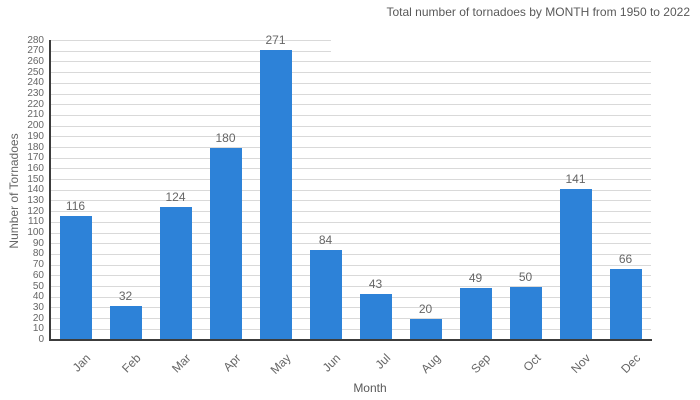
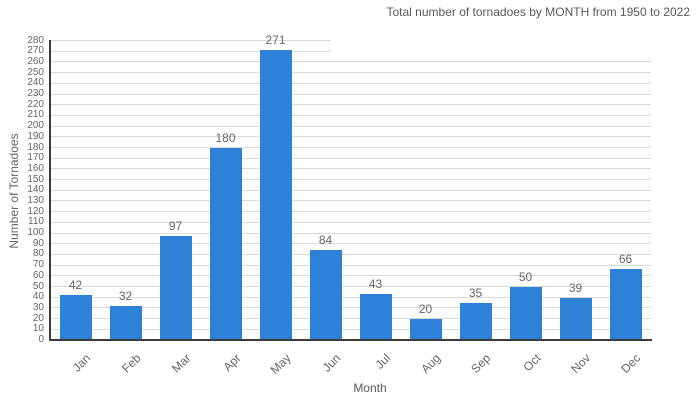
Jan: 116 -> 42
Mar: 124 -> 97
Sep: 49 -> 35
Nov: 141 -> 39
